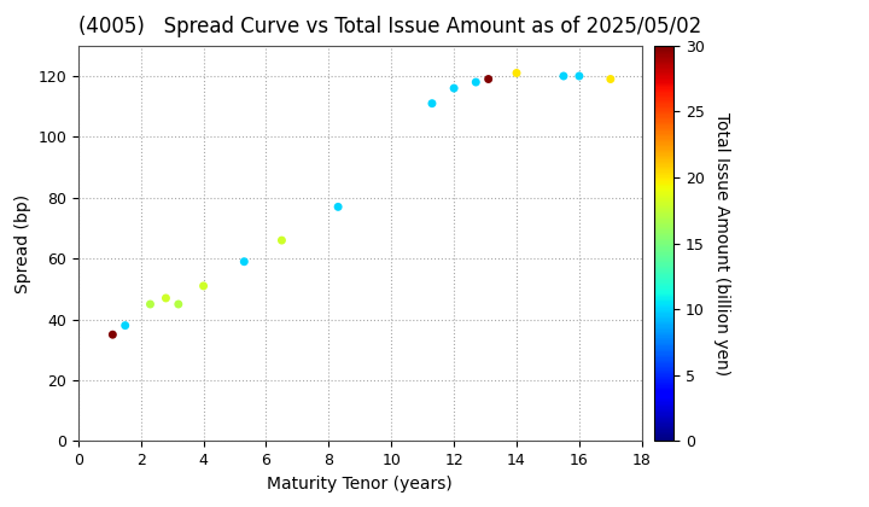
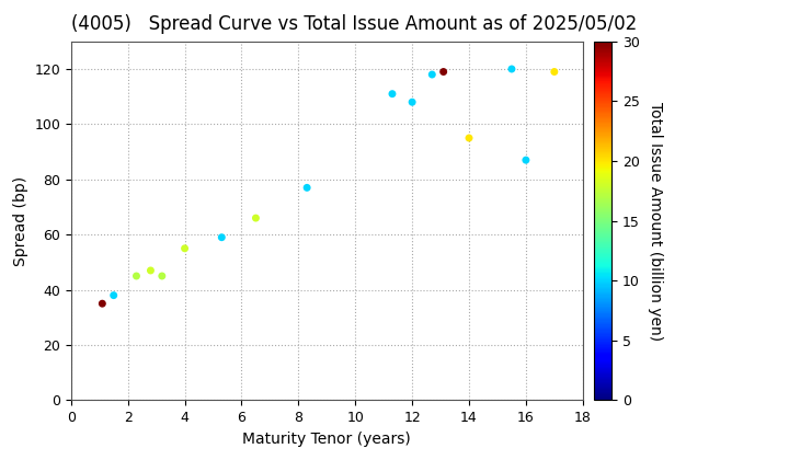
4: 51 -> 55
12: 116 -> 108
14: 121 -> 95
16: 120 -> 87
